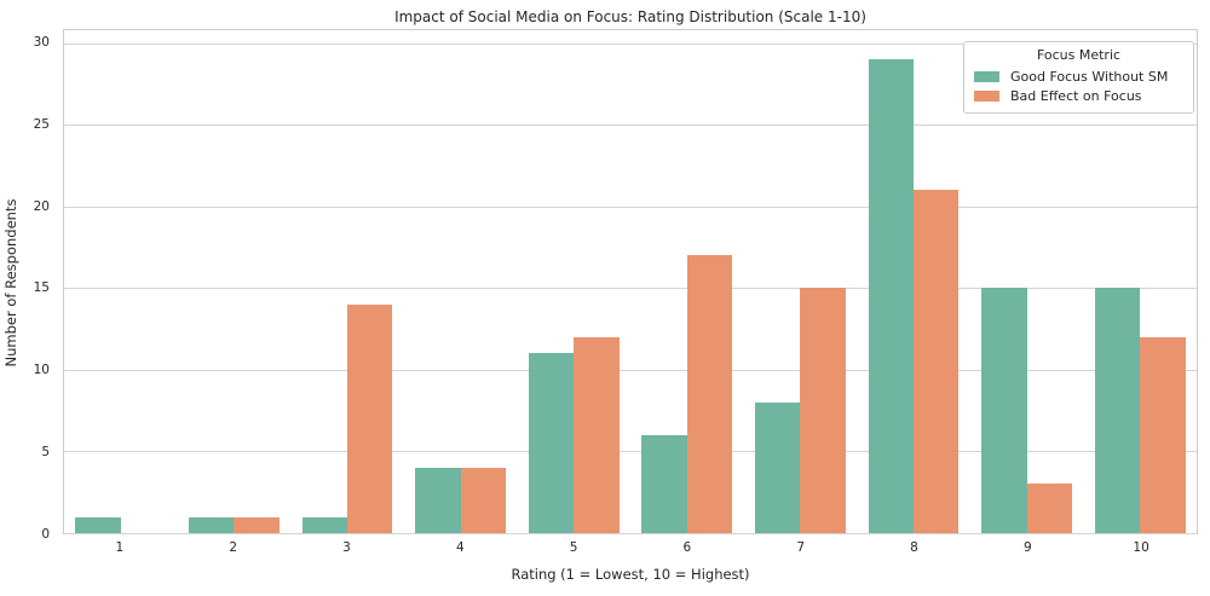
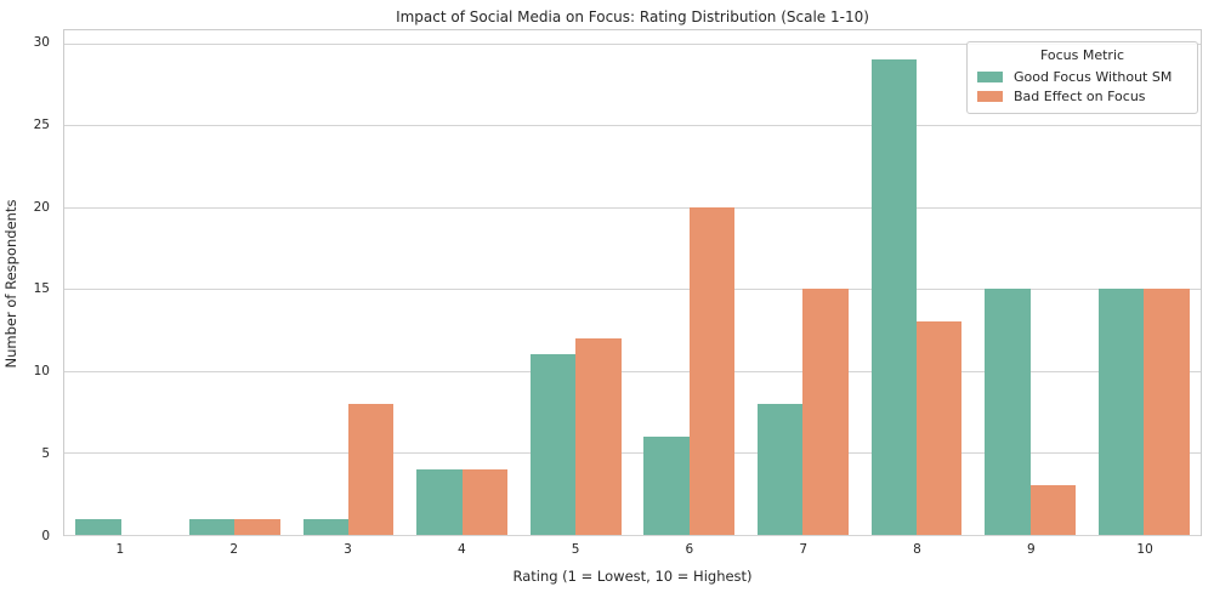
Bad Effect on Focus/3: 14 -> 8
Bad Effect on Focus/6: 17 -> 20
Bad Effect on Focus/8: 21 -> 13
Bad Effect on Focus/10: 12 -> 15
